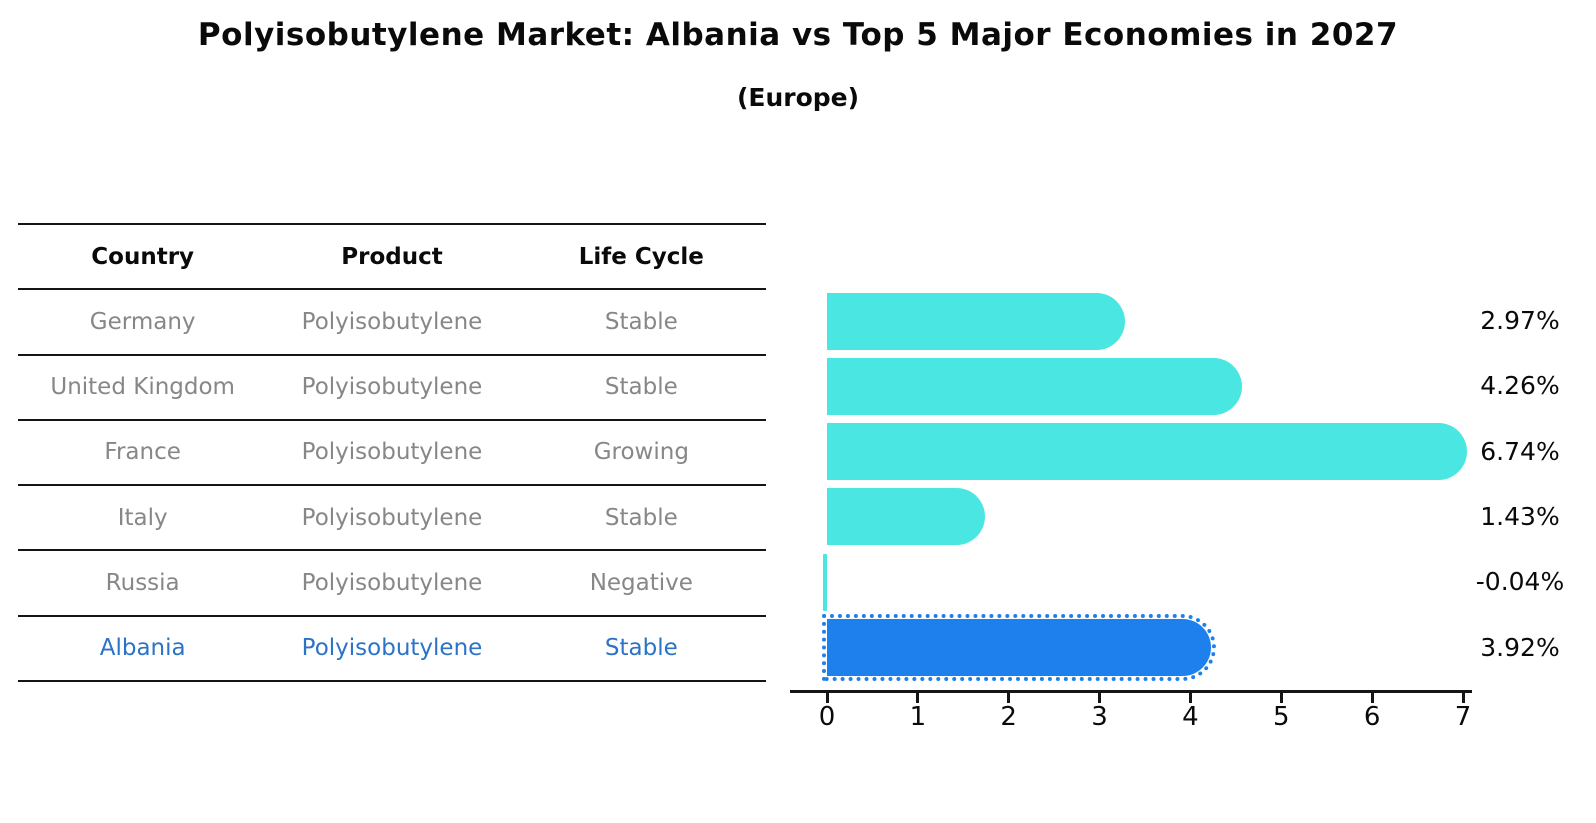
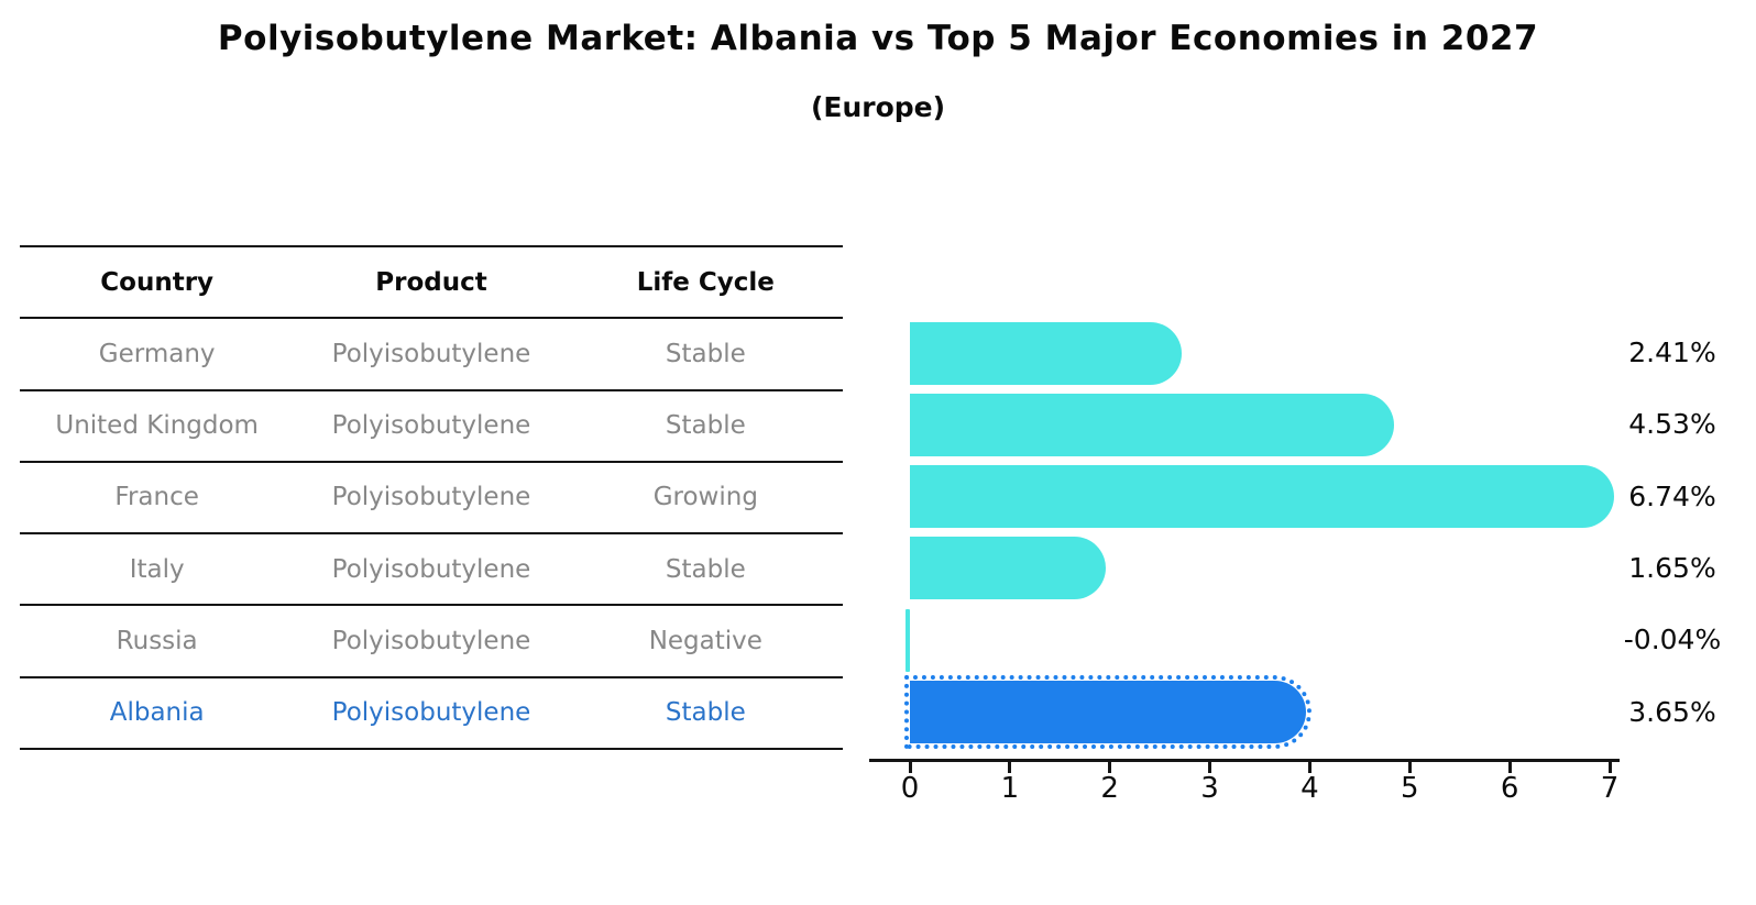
Germany: 2.97% -> 2.41%
United Kingdom: 4.26% -> 4.53%
Italy: 1.43% -> 1.65%
Albania: 3.92% -> 3.65%
